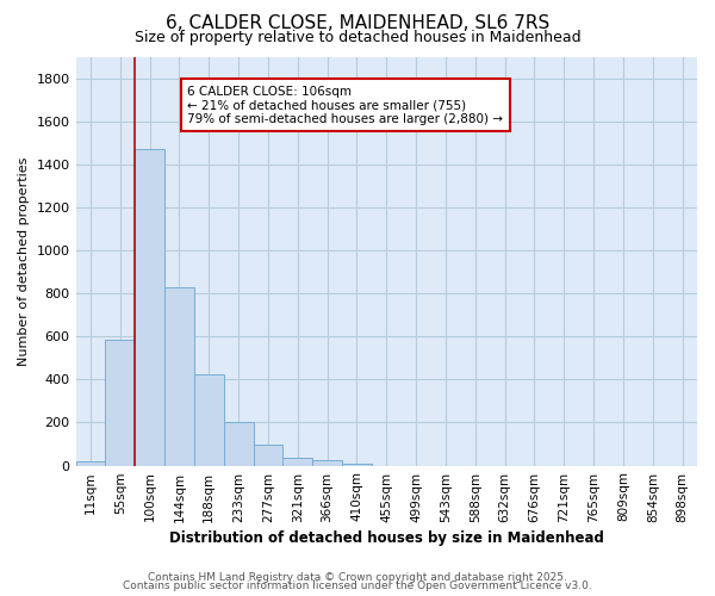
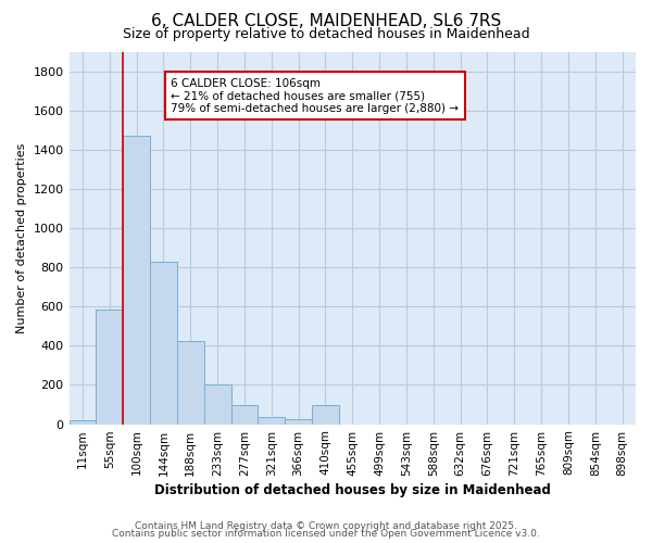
410sqm: 10 -> 100
